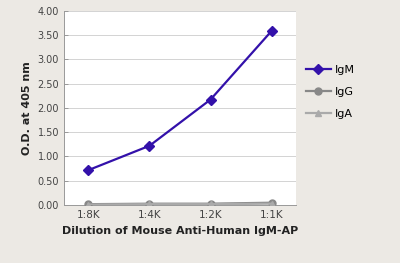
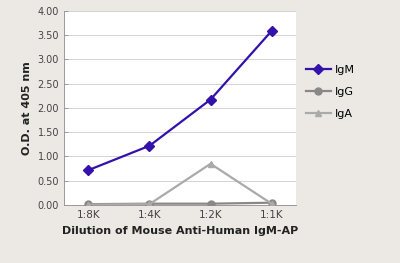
IgA/1:2K: 0.02 -> 0.85
